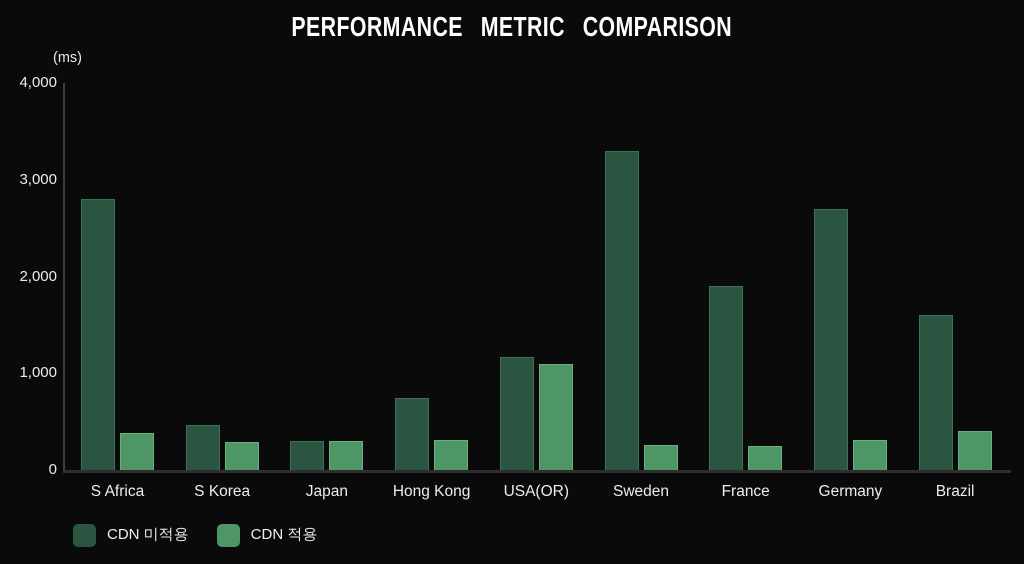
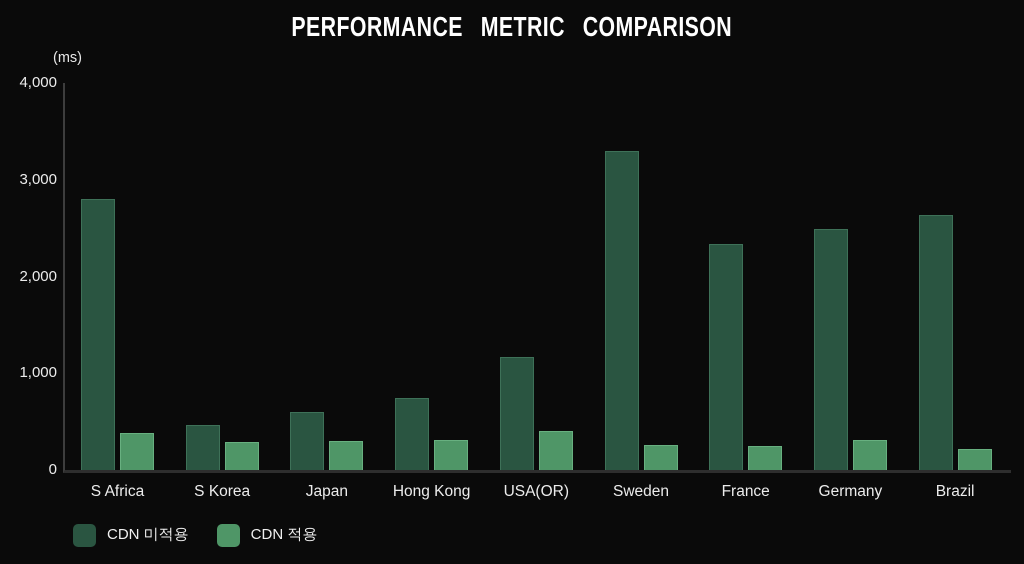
CDN 미적용/Japan: 300 -> 600
CDN 적용/USA(OR): 1100 -> 400
CDN 미적용/France: 1900 -> 2300
CDN 미적용/Germany: 2700 -> 2500
CDN 미적용/Brazil: 1600 -> 2600
CDN 적용/Brazil: 400 -> 200
